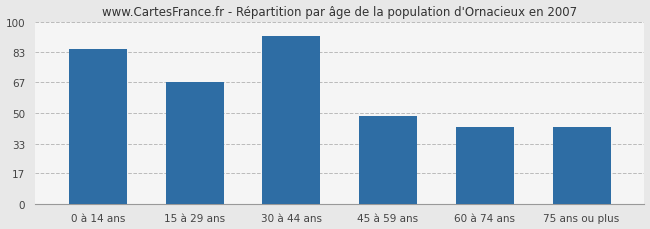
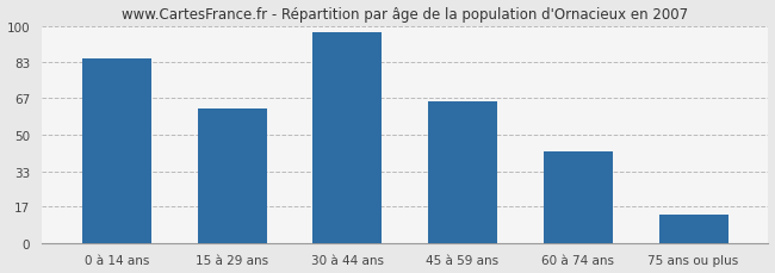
15 à 29 ans: 67 -> 62
30 à 44 ans: 92 -> 97
45 à 59 ans: 48 -> 65
75 ans ou plus: 42 -> 13
